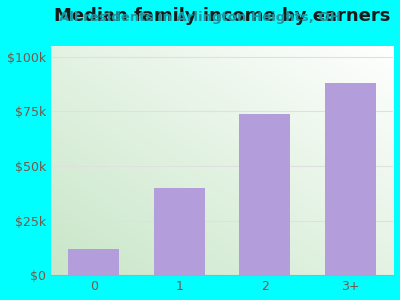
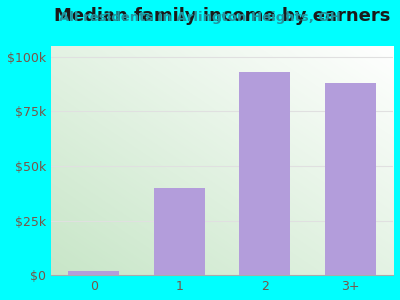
0: $12k -> $2k
2: $74k -> $93k
